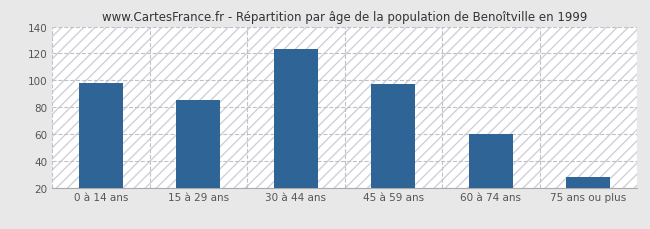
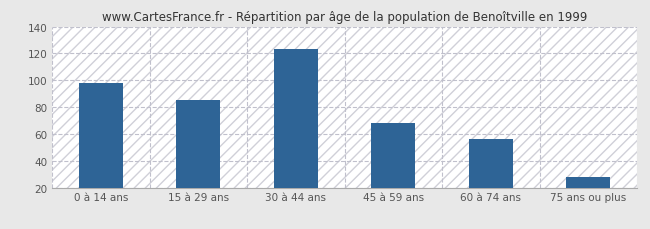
45 à 59 ans: 97 -> 68
60 à 74 ans: 60 -> 56
